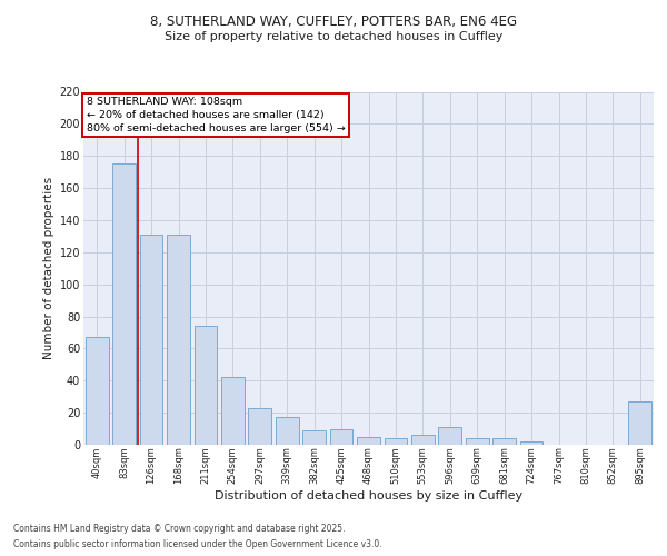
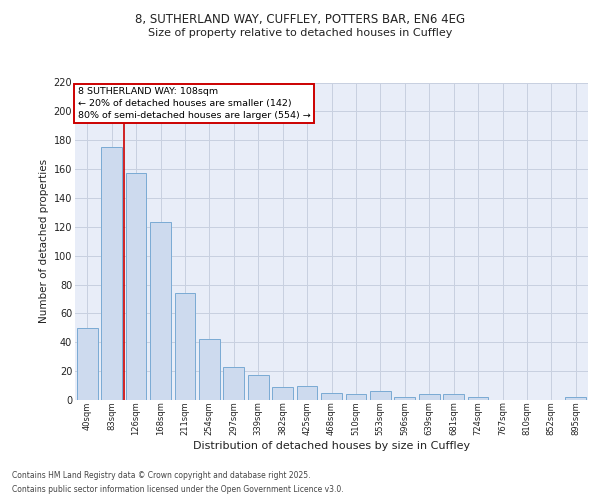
40sqm: 67 -> 50
126sqm: 131 -> 157
168sqm: 131 -> 123
596sqm: 11 -> 2
895sqm: 27 -> 2
